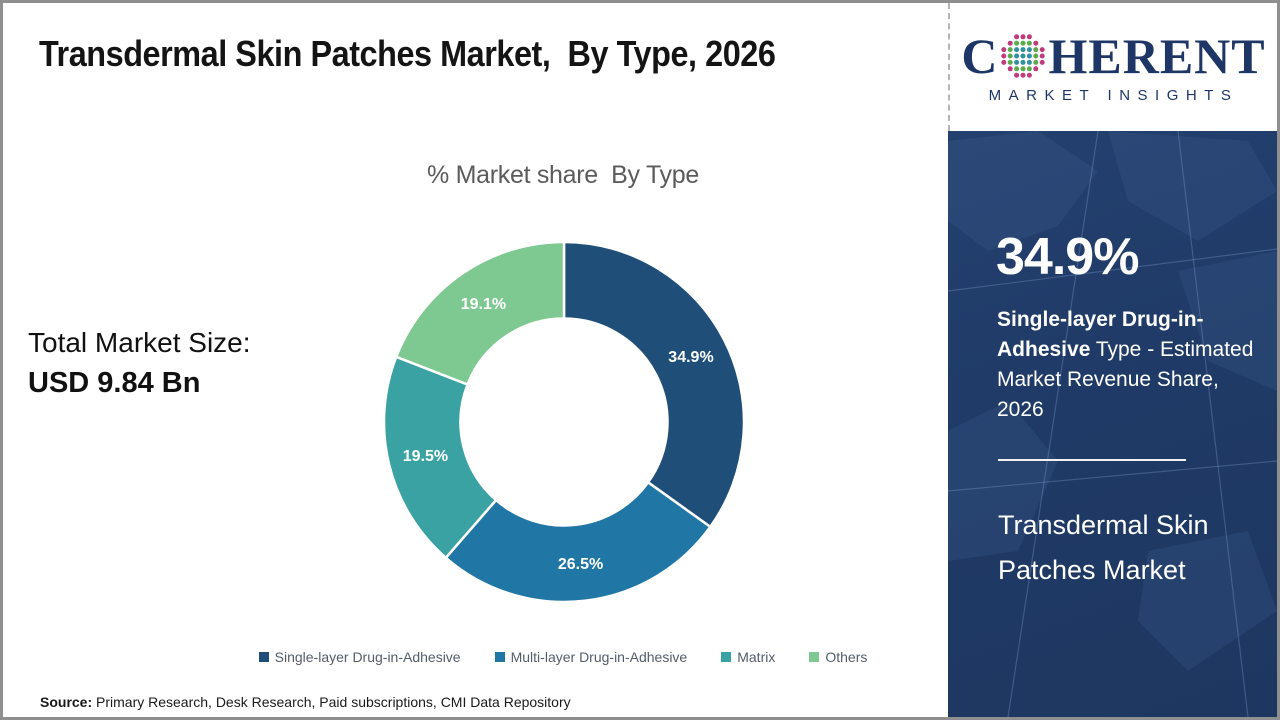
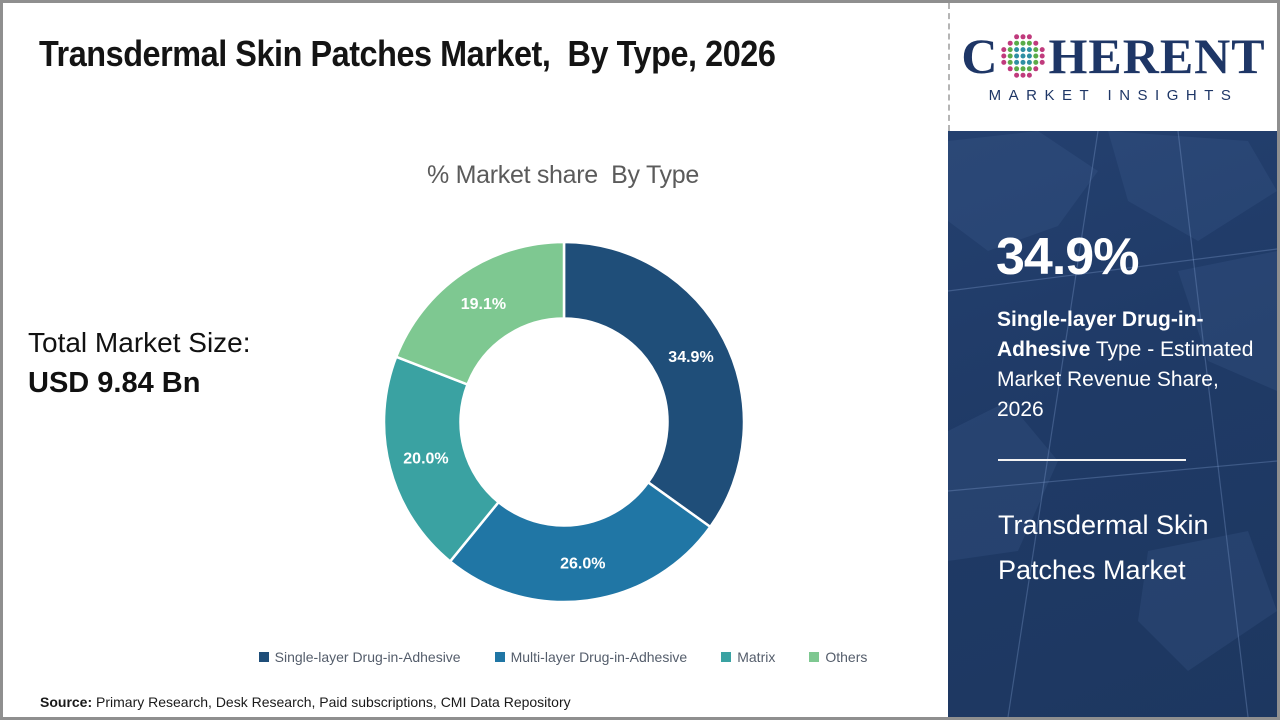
Multi-layer Drug-in-Adhesive: 26.5% -> 26.0%
Matrix: 19.5% -> 20.0%
